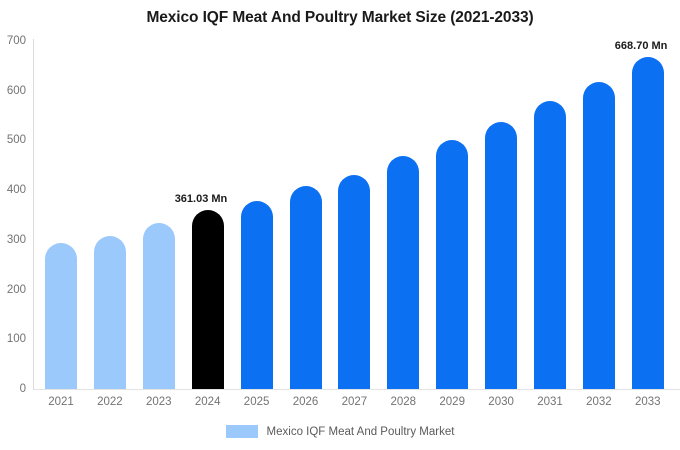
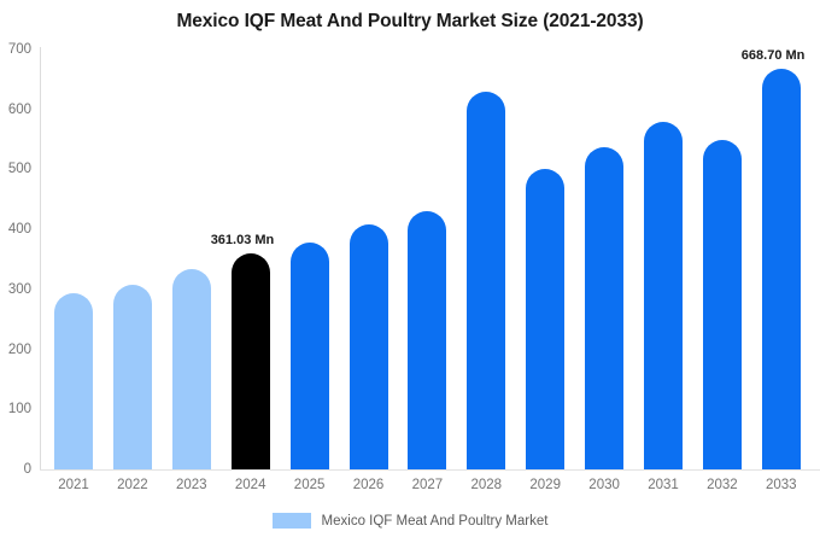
2028: 470 -> 630
2032: 620 -> 550
